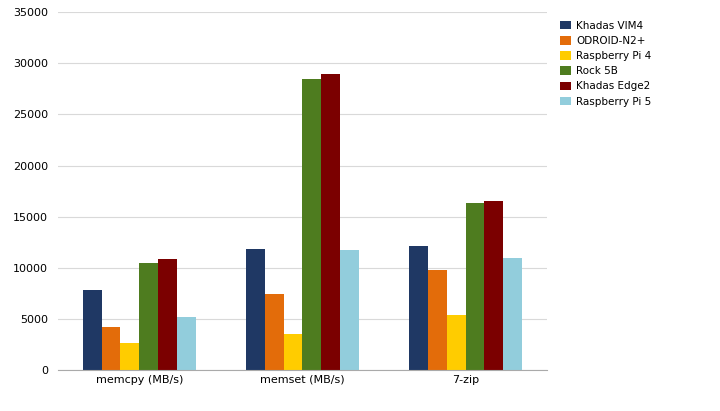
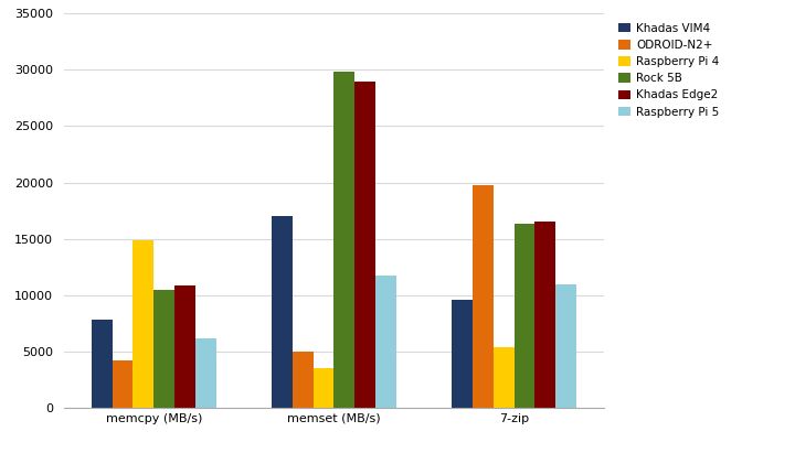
Raspberry Pi 4/memcpy (MB/s): 2600 -> 14900
Raspberry Pi 5/memcpy (MB/s): 5200 -> 6200
Khadas VIM4/memset (MB/s): 11800 -> 17000
ODROID-N2+/memset (MB/s): 7400 -> 5000
Rock 5B/memset (MB/s): 28500 -> 29800
Khadas VIM4/7-zip: 12100 -> 9600
ODROID-N2+/7-zip: 9800 -> 19800
